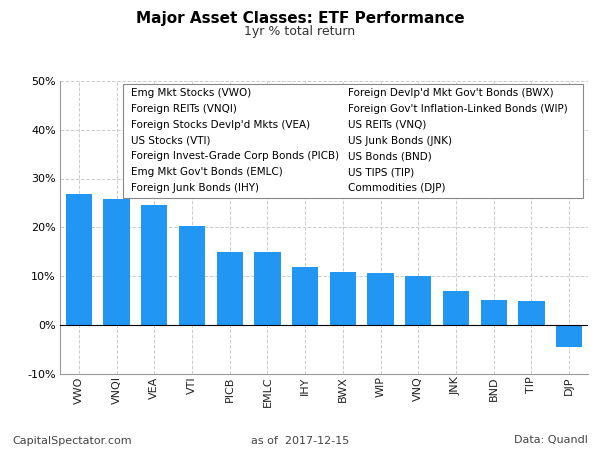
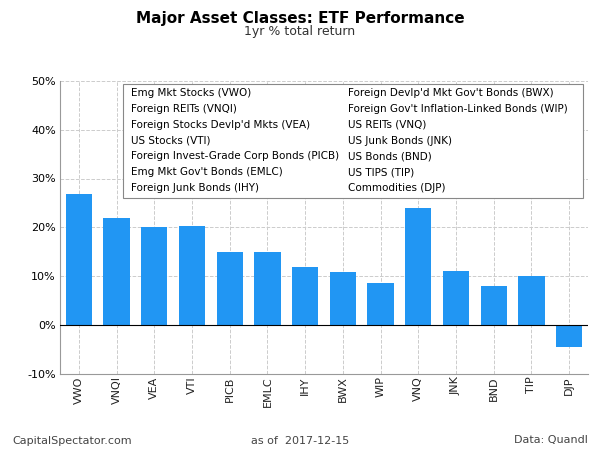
VNQI: 25.8% -> 22.0%
VEA: 24.5% -> 20.0%
WIP: 10.6% -> 8.5%
VNQ: 10.0% -> 24.0%
JNK: 7.0% -> 11.0%
BND: 5.0% -> 8.0%
TIP: 4.8% -> 10.0%
